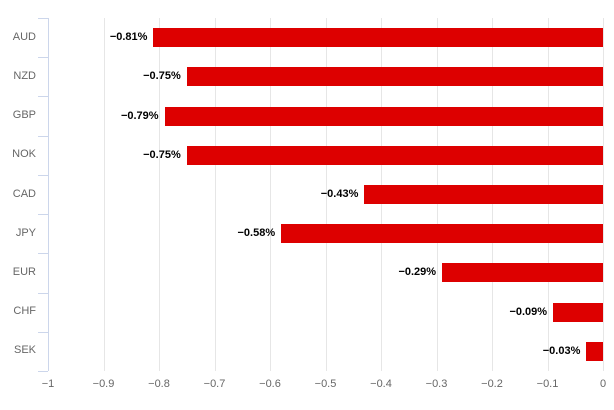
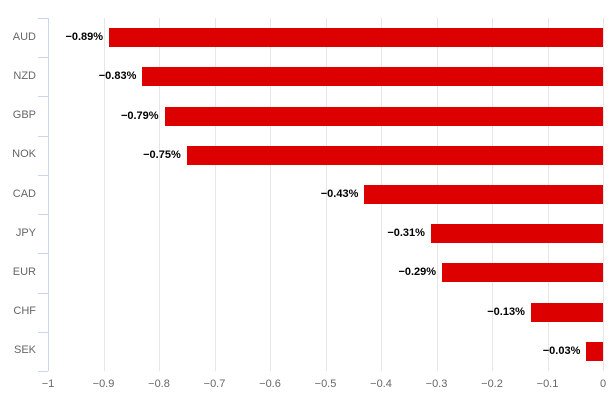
AUD: −0.81% -> −0.89%
NZD: −0.75% -> −0.83%
JPY: −0.58% -> −0.31%
CHF: −0.09% -> −0.13%
